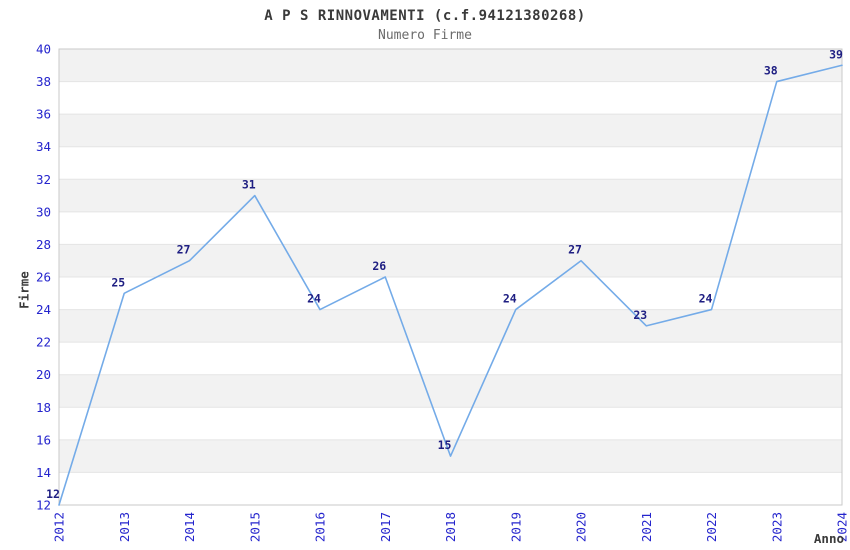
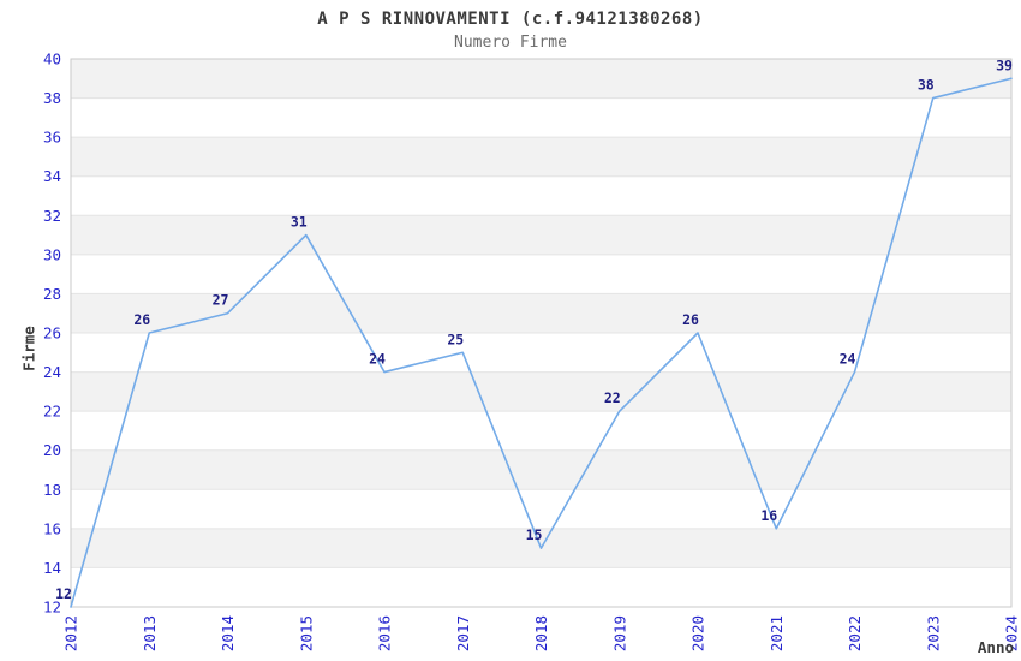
2013: 25 -> 26
2017: 26 -> 25
2019: 24 -> 22
2020: 27 -> 26
2021: 23 -> 16
